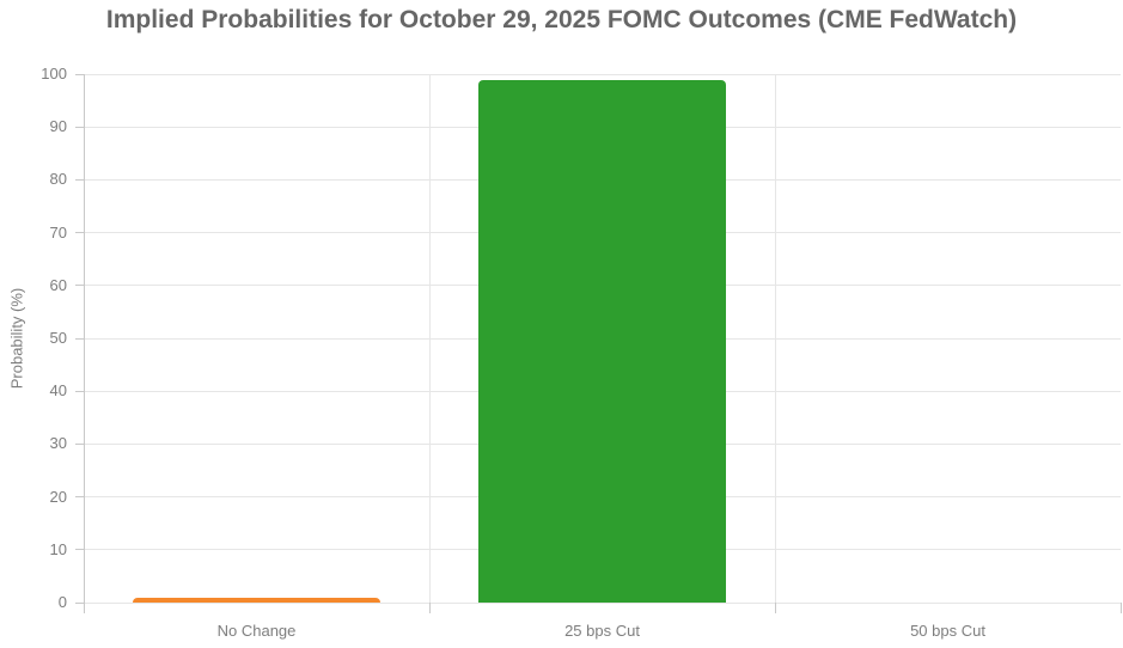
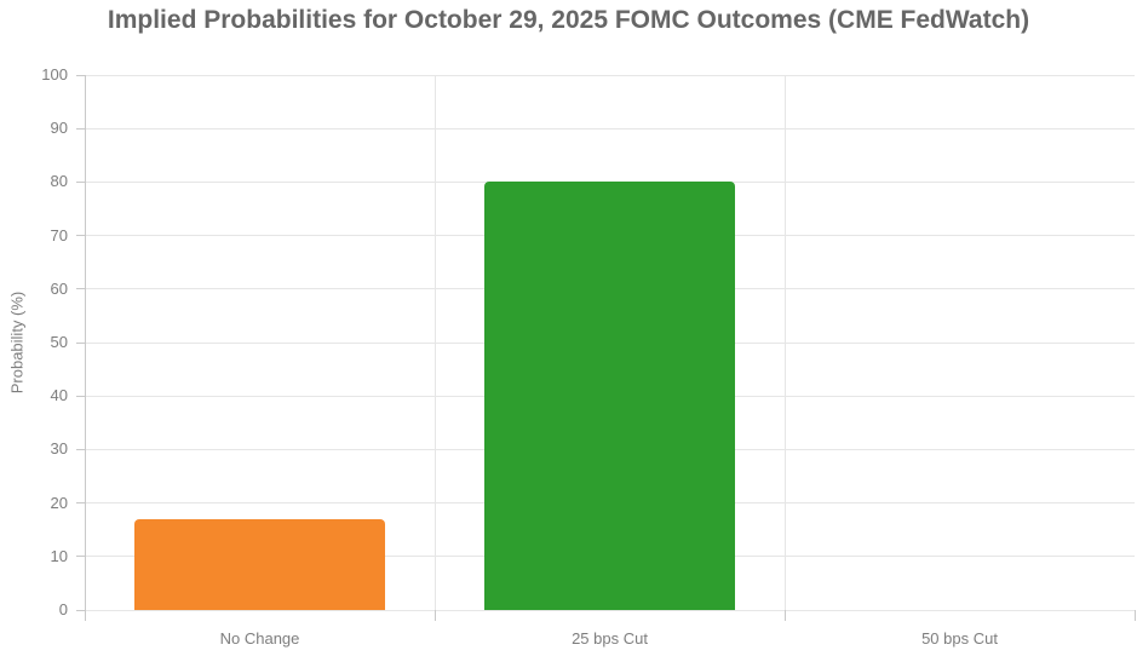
No Change: 1 -> 17
25 bps Cut: 99 -> 80
